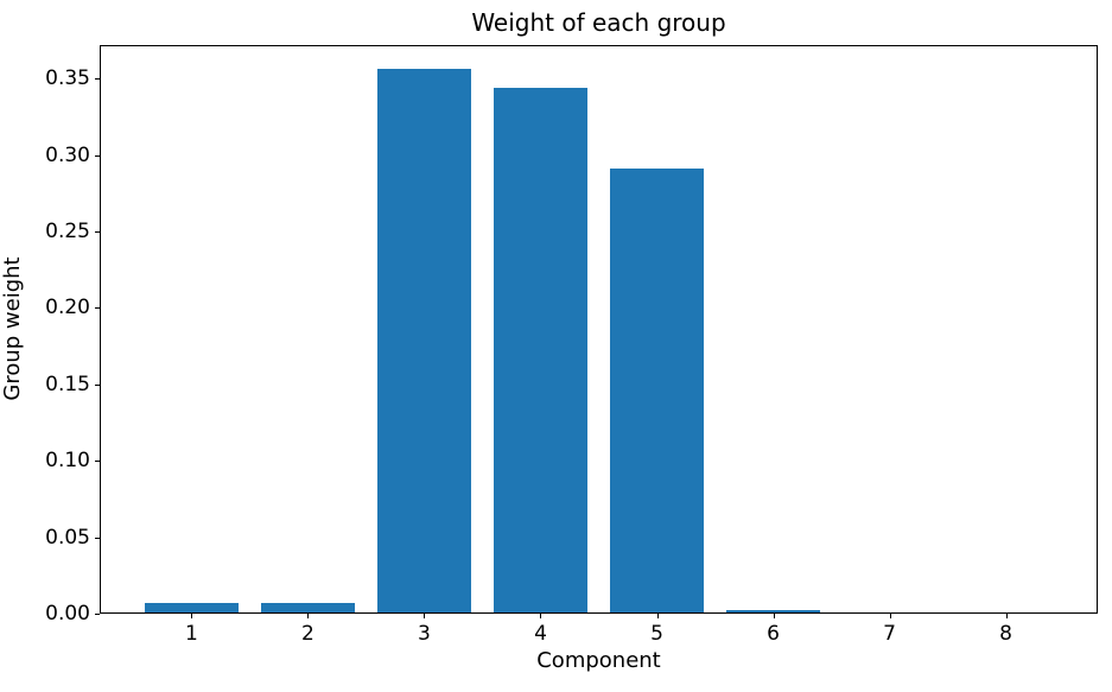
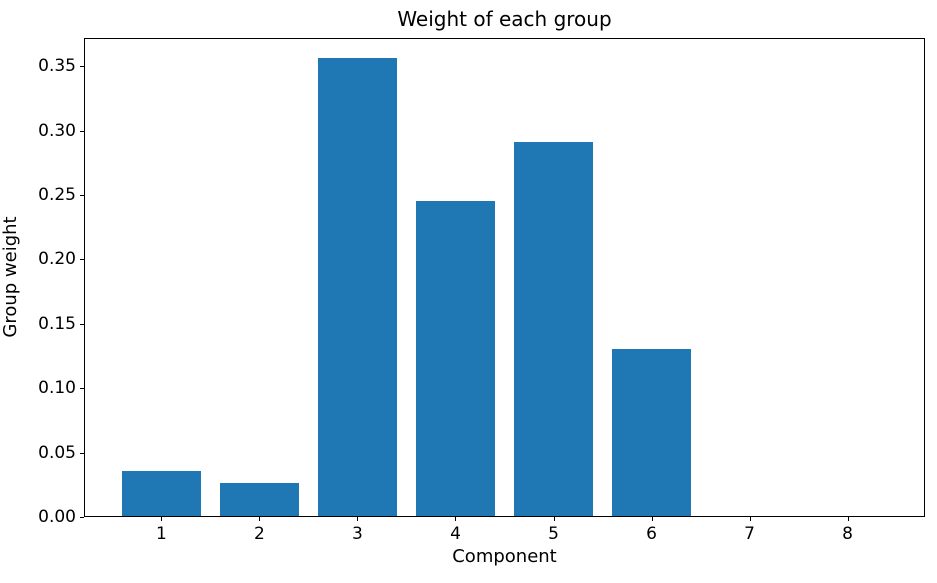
1: 0.007 -> 0.035
2: 0.007 -> 0.026
4: 0.343 -> 0.245
6: 0.002 -> 0.130
